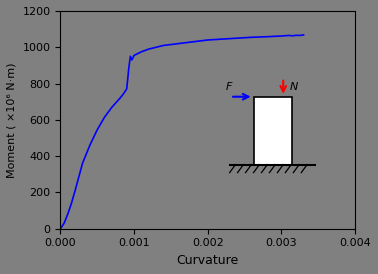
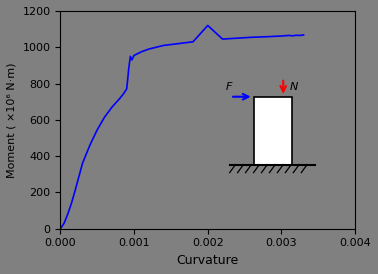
0.002: 1040 -> 1120
